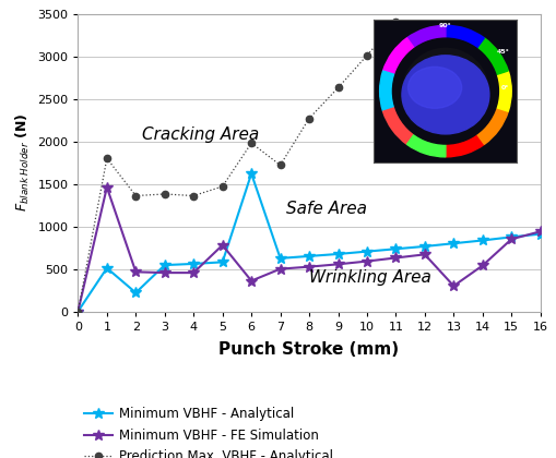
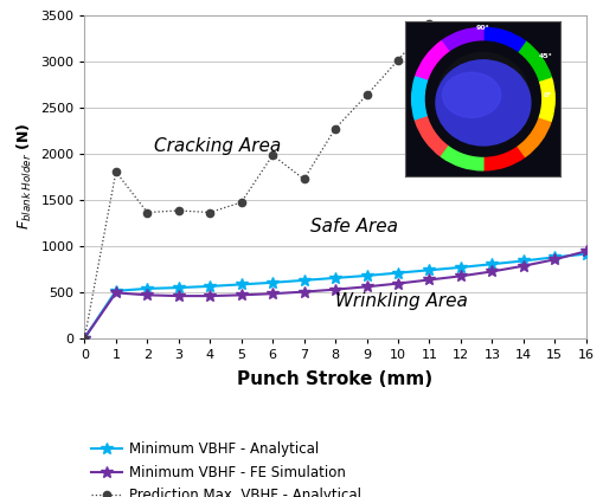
Minimum VBHF - FE Simulation/1: 1460 -> 490
Minimum VBHF - Analytical/2: 220 -> 540
Minimum VBHF - FE Simulation/5: 780 -> 460
Minimum VBHF - Analytical/6: 1620 -> 600
Minimum VBHF - FE Simulation/6: 360 -> 480
Minimum VBHF - FE Simulation/13: 300 -> 720
Minimum VBHF - FE Simulation/14: 540 -> 780
